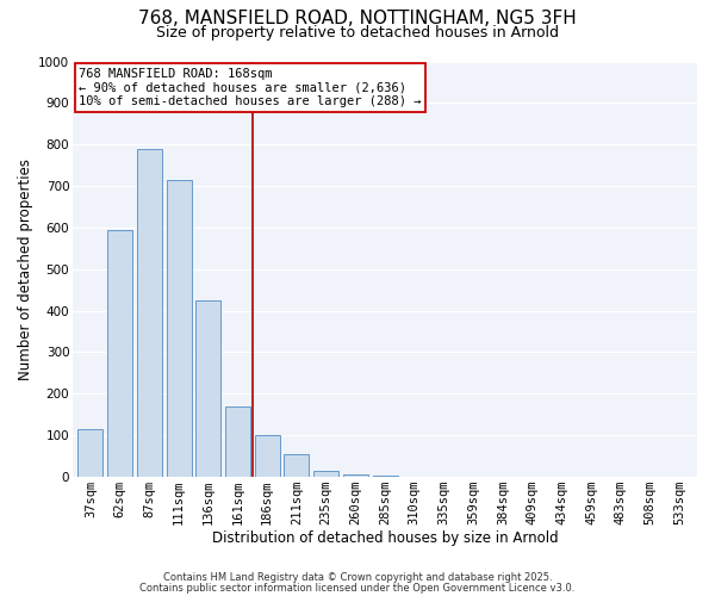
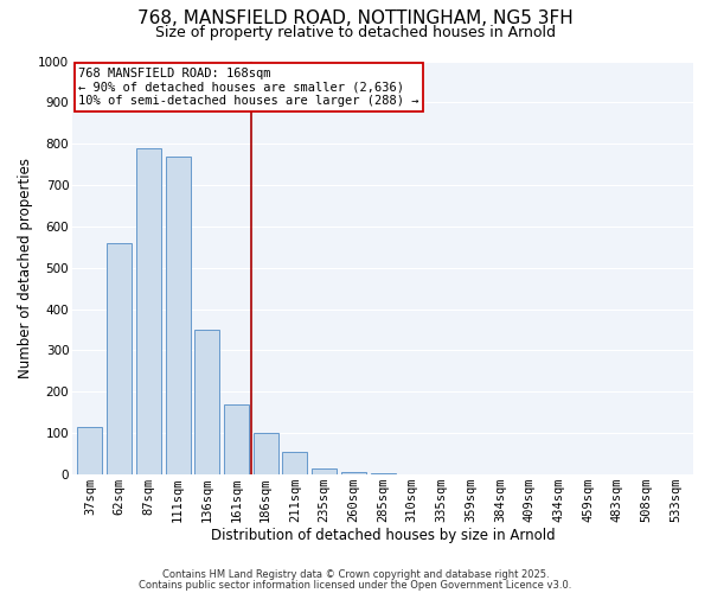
62sqm: 595 -> 560
111sqm: 715 -> 770
136sqm: 425 -> 350
